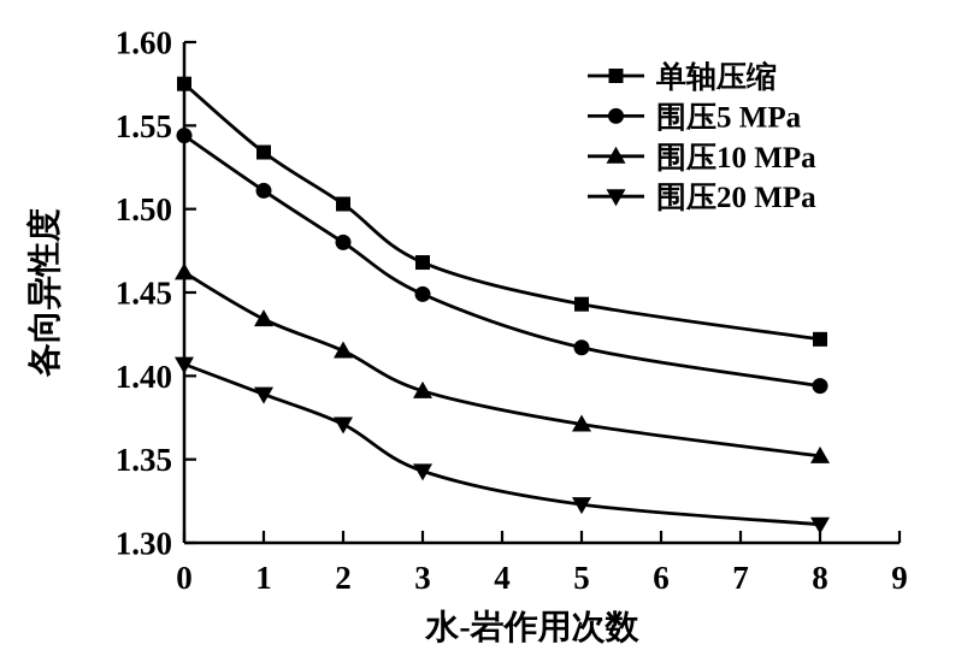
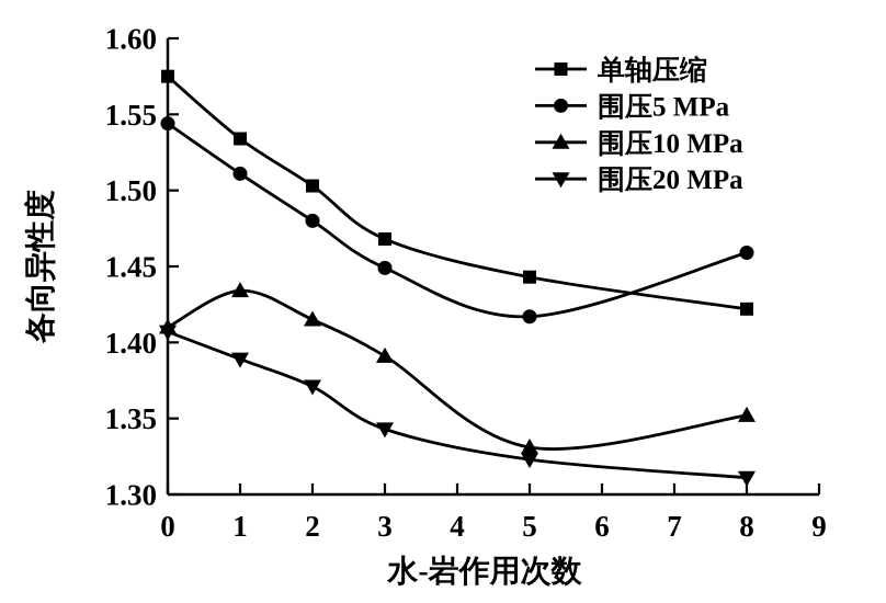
围压10 MPa/0: 1.462 -> 1.410
围压10 MPa/5: 1.371 -> 1.331
围压5 MPa/8: 1.394 -> 1.459
